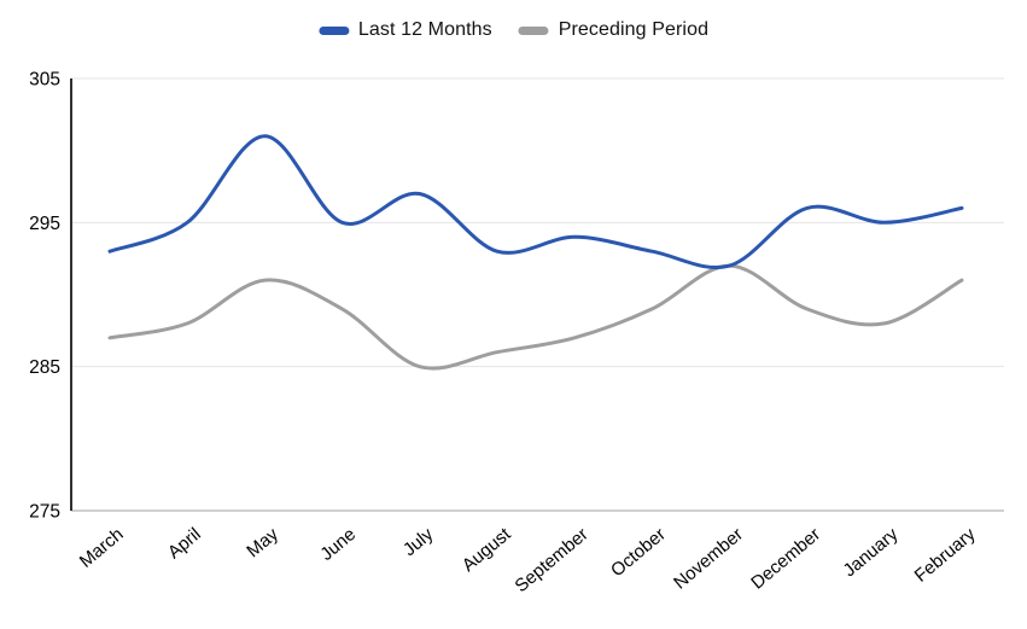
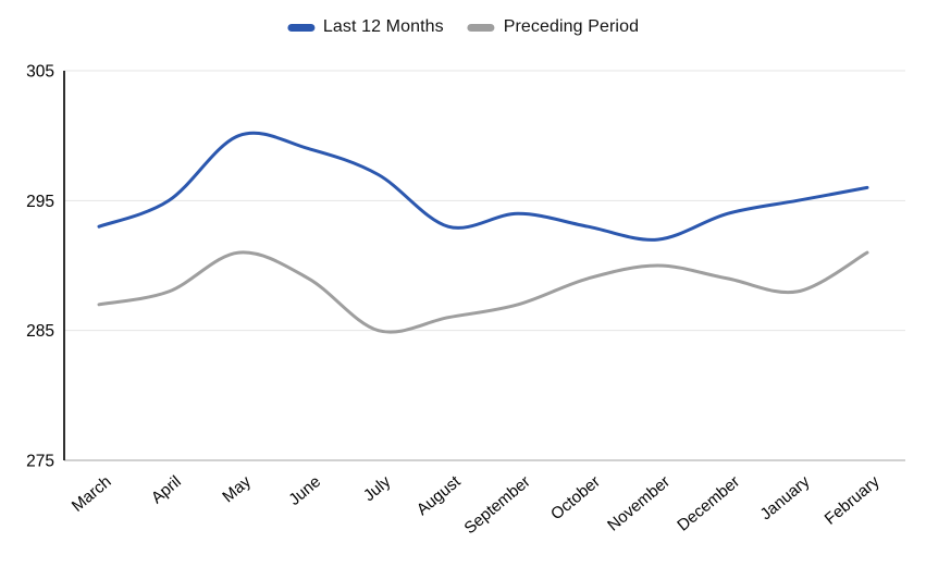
Last 12 Months/May: 301 -> 300
Last 12 Months/June: 295 -> 299
Preceding Period/November: 292 -> 290
Last 12 Months/December: 296 -> 294
